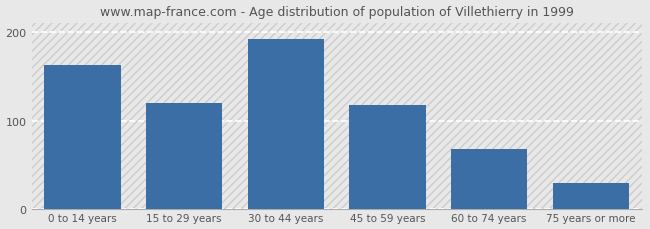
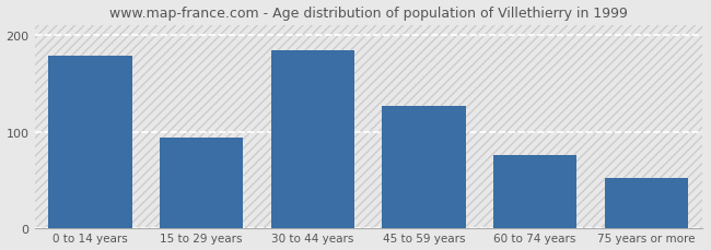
0 to 14 years: 162 -> 178
15 to 29 years: 120 -> 94
30 to 44 years: 192 -> 184
45 to 59 years: 118 -> 126
60 to 74 years: 68 -> 76
75 years or more: 30 -> 52
